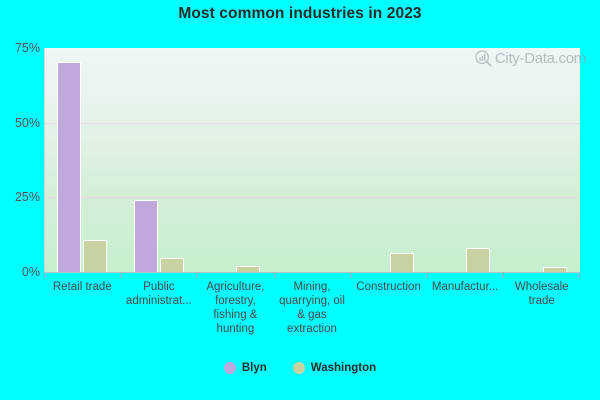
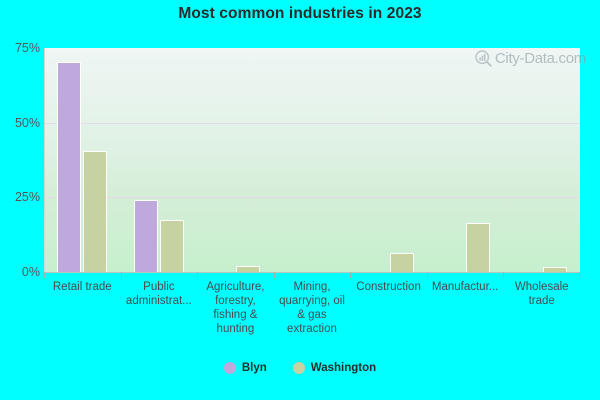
Washington/Retail trade: 11% -> 42%
Washington/Public administrat...: 5% -> 18%
Washington/Manufactur...: 8% -> 17%
